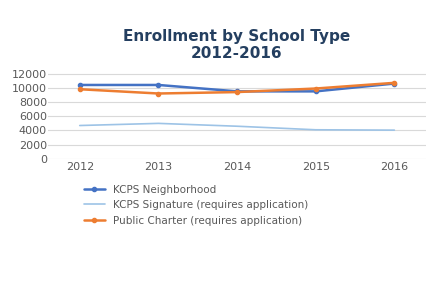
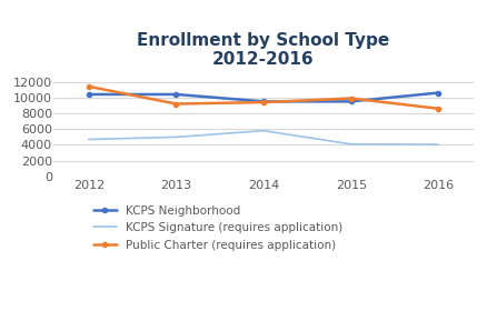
Public Charter (requires application)/2012: 9800 -> 11400
KCPS Signature (requires application)/2014: 4600 -> 5800
Public Charter (requires application)/2016: 10700 -> 8600
